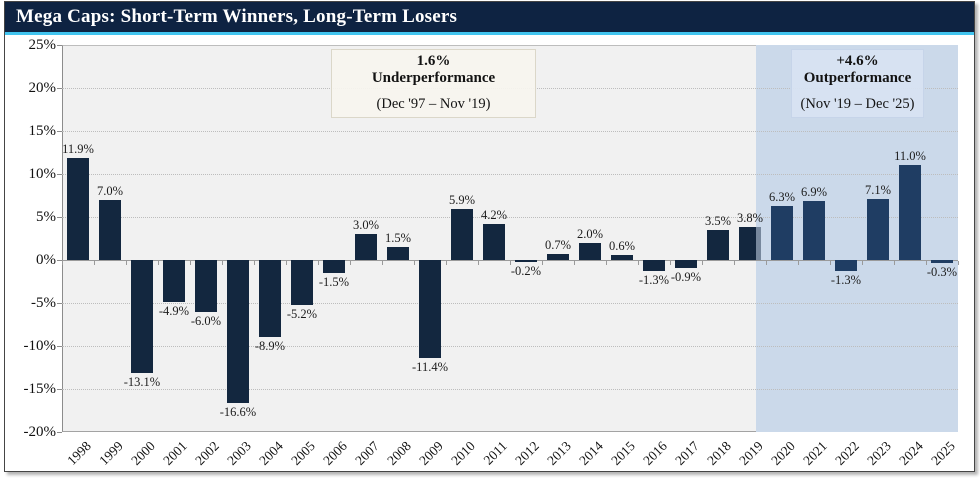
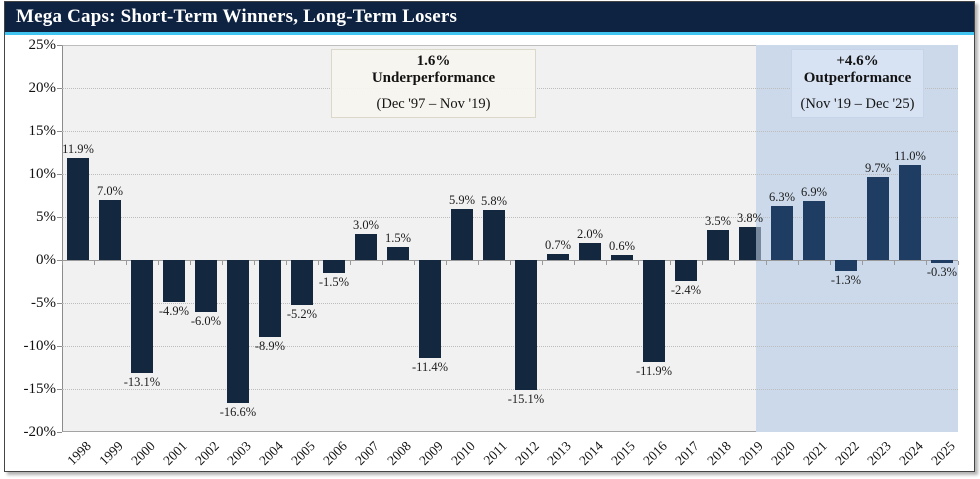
2011: 4.2% -> 5.8%
2012: -0.2% -> -15.1%
2016: -1.3% -> -11.9%
2017: -0.9% -> -2.4%
2023: 7.1% -> 9.7%
